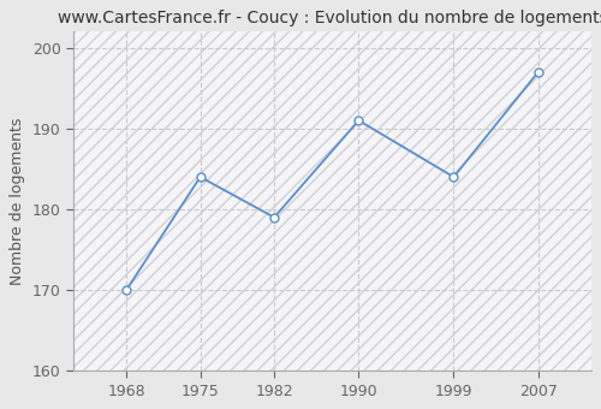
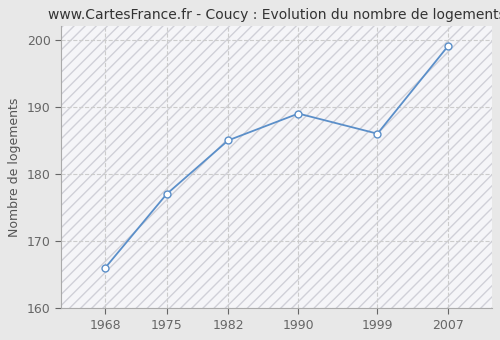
1968: 170 -> 166
1975: 184 -> 177
1982: 179 -> 185
1990: 191 -> 189
1999: 184 -> 186
2007: 197 -> 199
